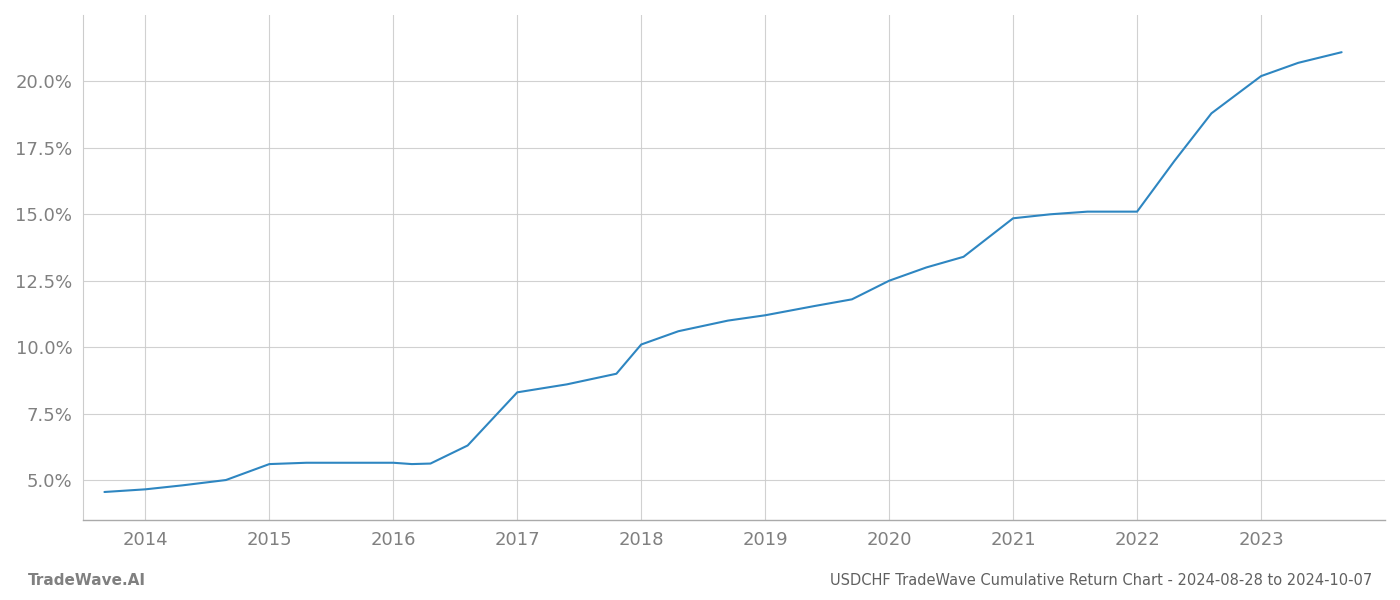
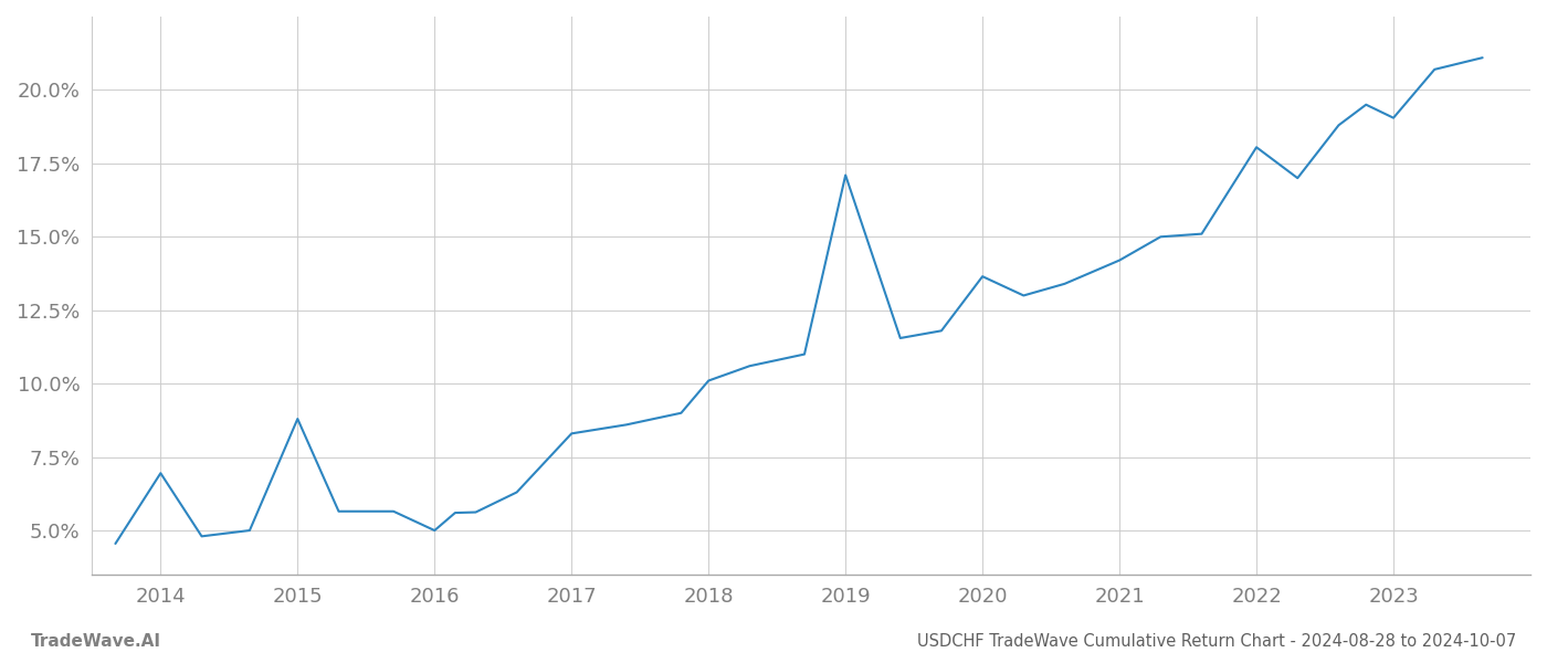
2014: 4.65% -> 6.95%
2015: 5.60% -> 8.80%
2016: 5.65% -> 5.00%
2019: 11.20% -> 17.10%
2020: 12.50% -> 13.65%
2021: 14.85% -> 14.20%
2022: 15.10% -> 18.05%
2023: 20.20% -> 19.05%
